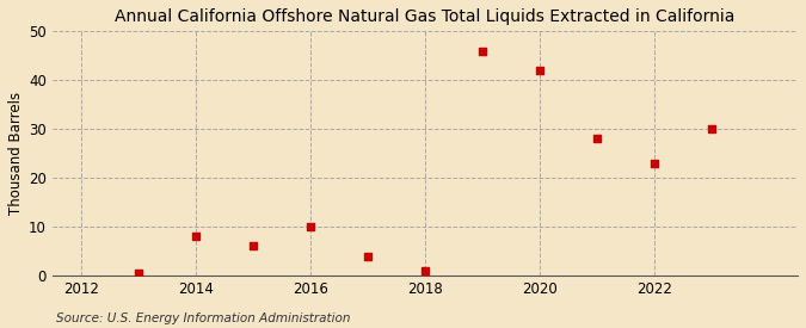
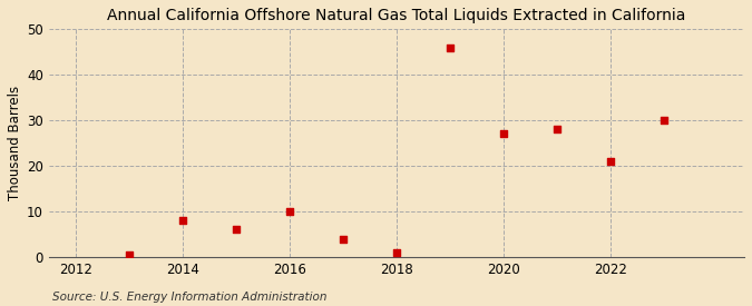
2020: 42.0 -> 27.0
2022: 23.0 -> 21.0
